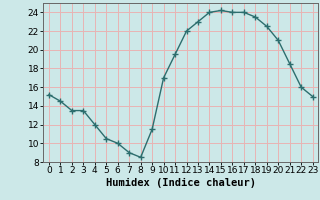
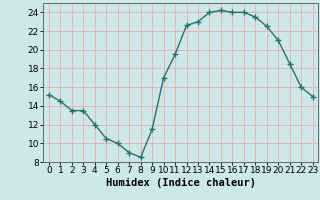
12: 22.0 -> 22.6
